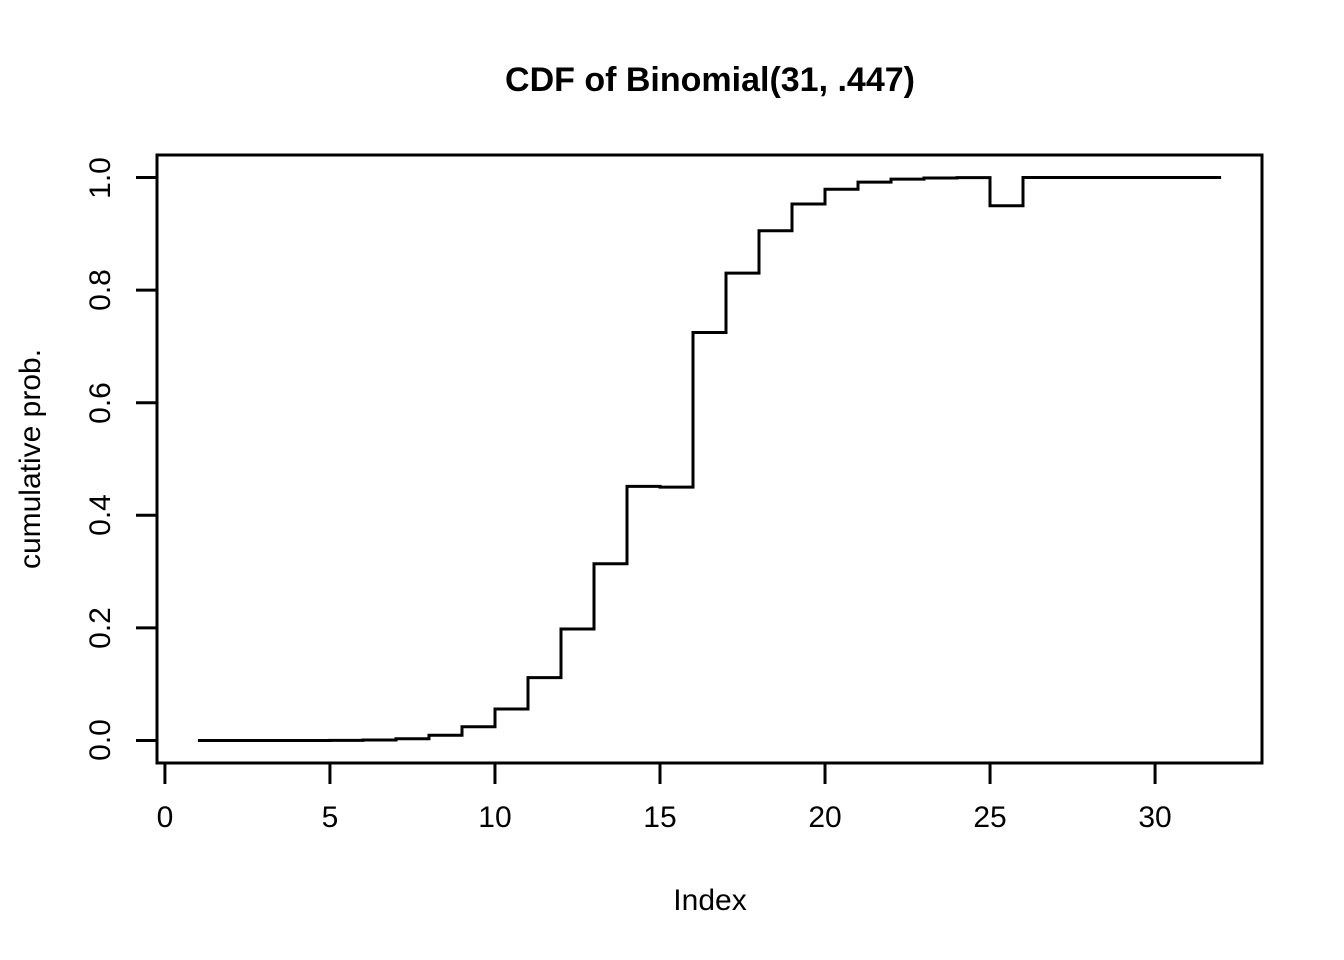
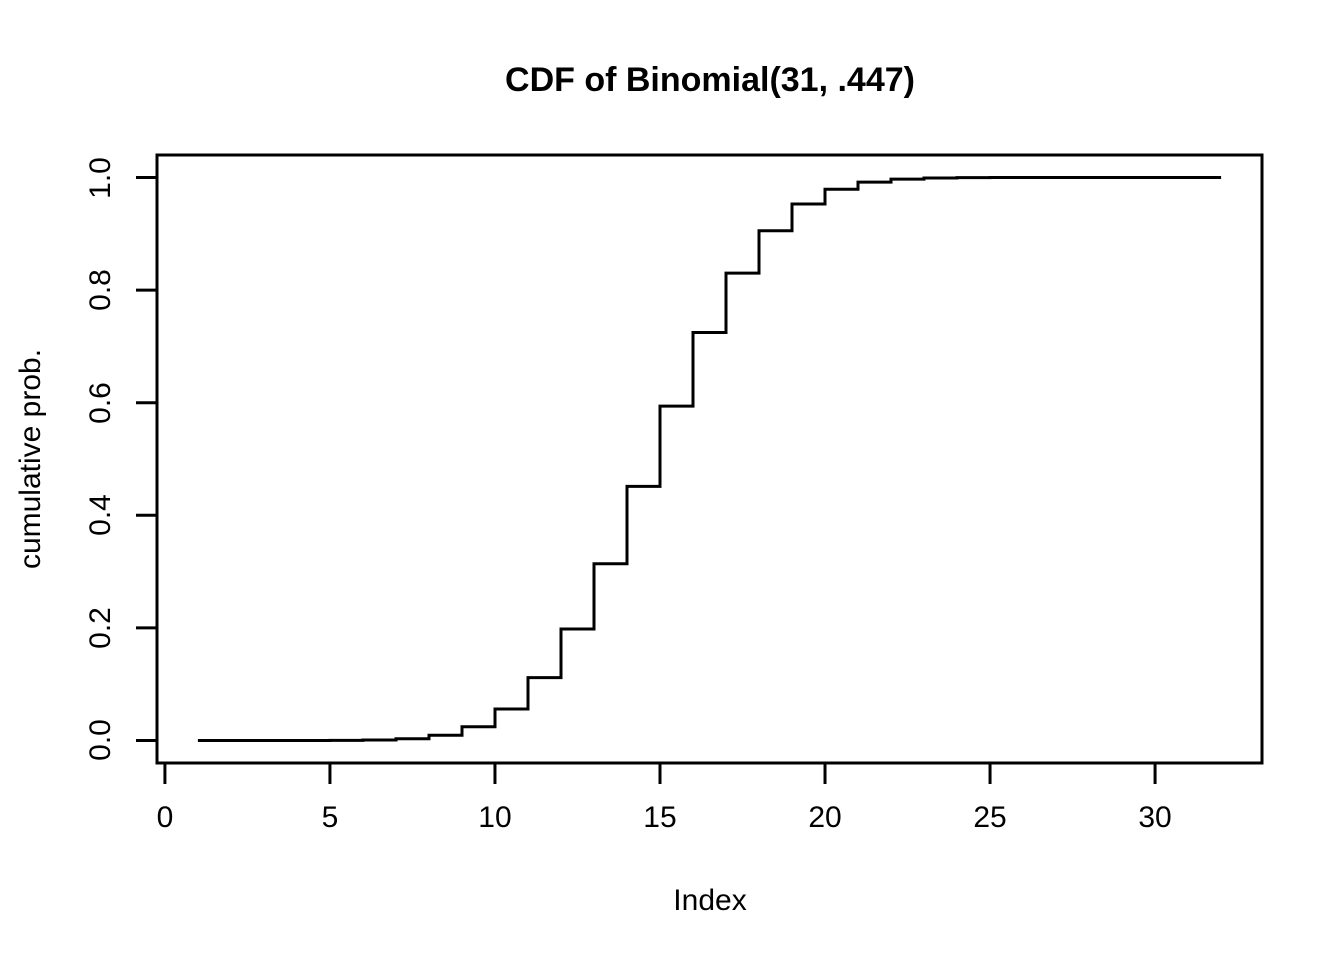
15: 0.45 -> 0.59
25: 0.95 -> 1.00
